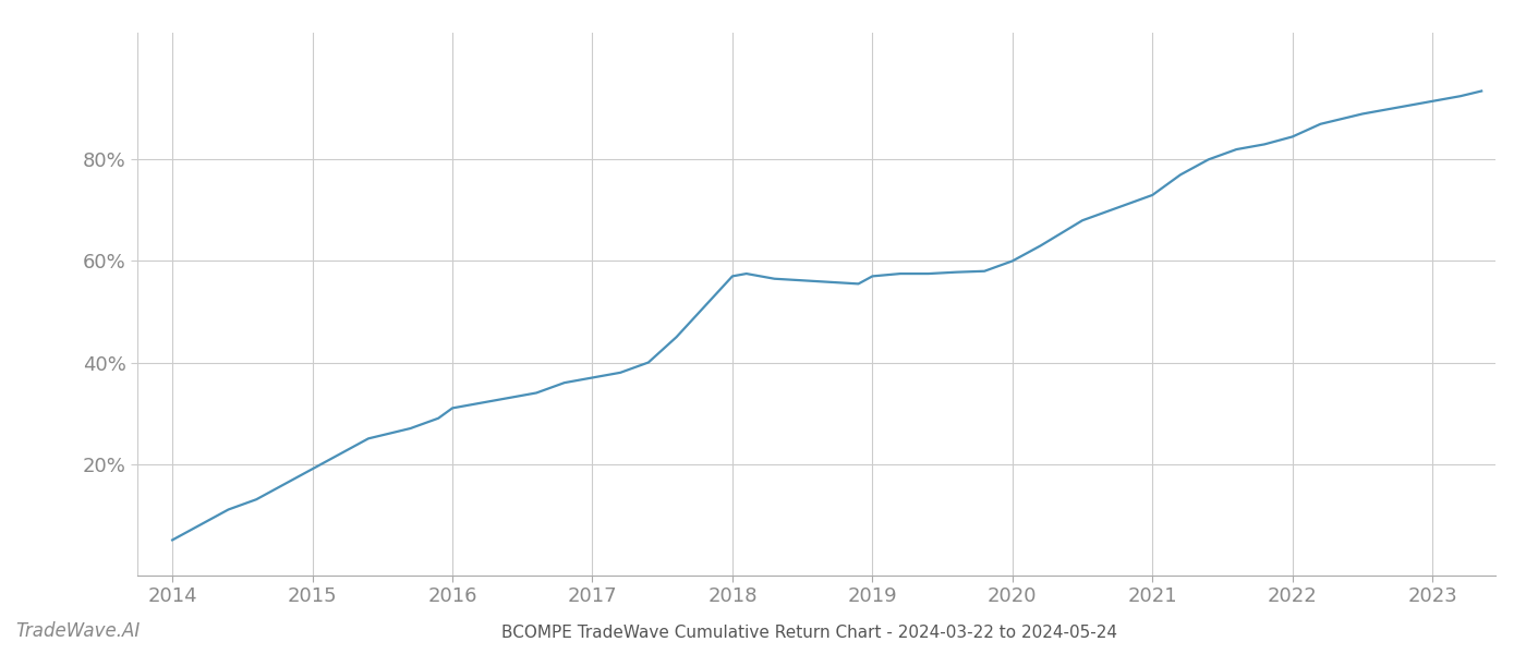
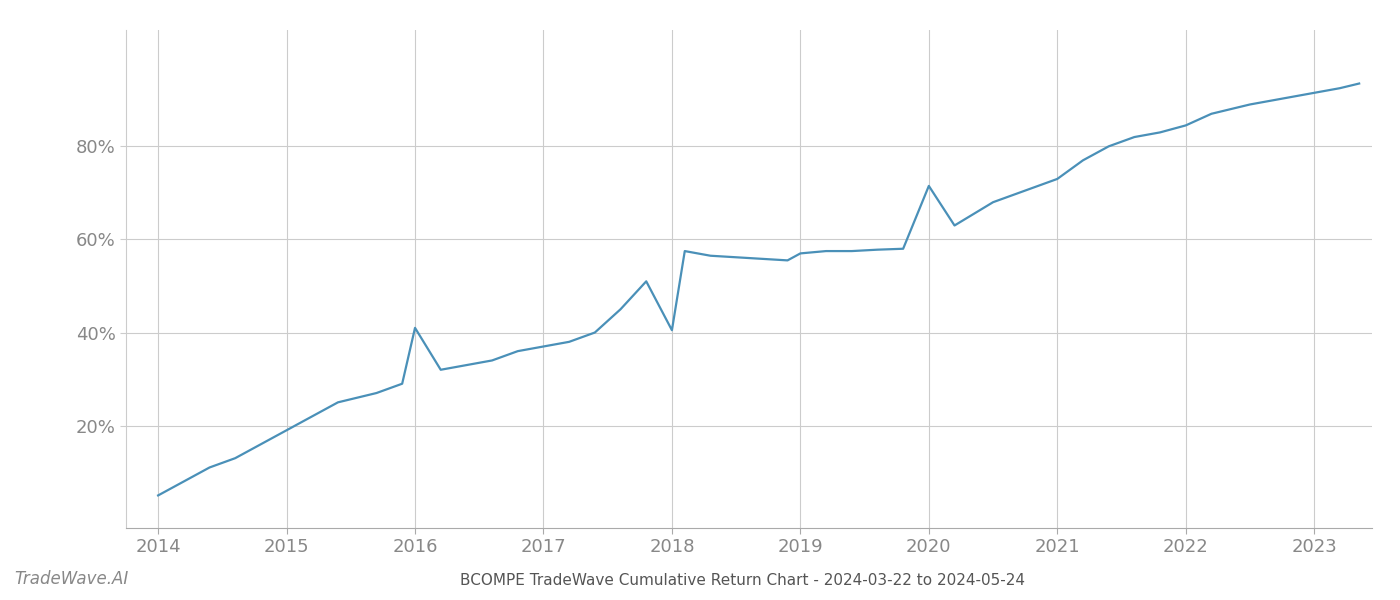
2016: 31.0% -> 41.0%
2018: 57.0% -> 40.5%
2020: 60.0% -> 71.5%
